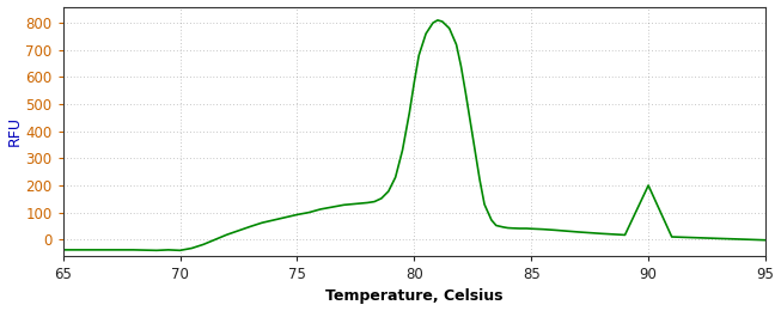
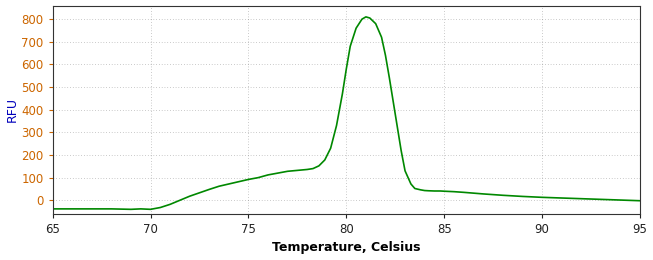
90: 200 -> 13
